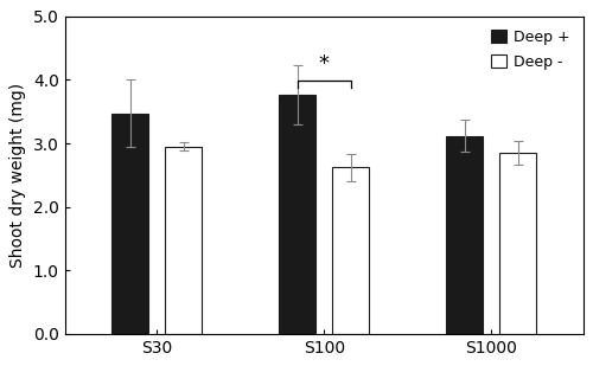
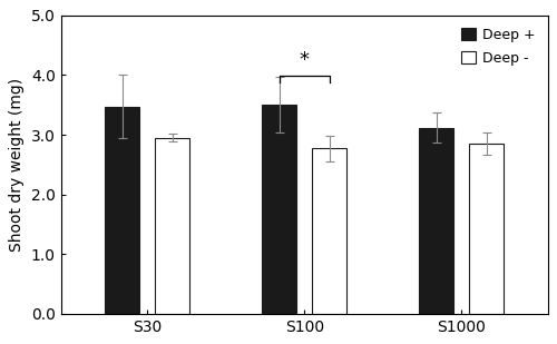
Deep +/S100: 3.76 -> 3.50
Deep -/S100: 2.62 -> 2.77
